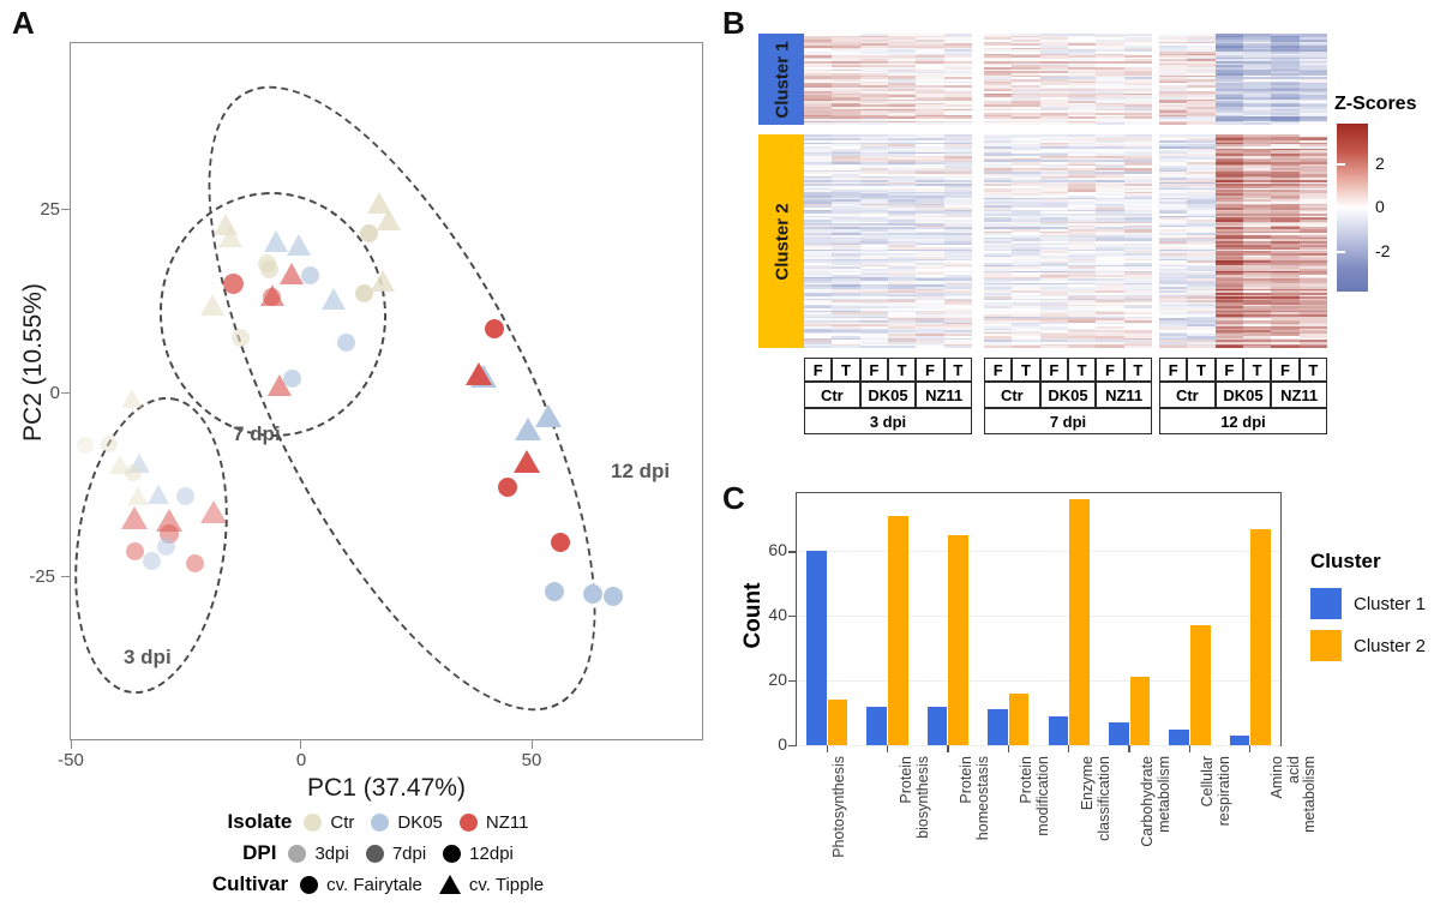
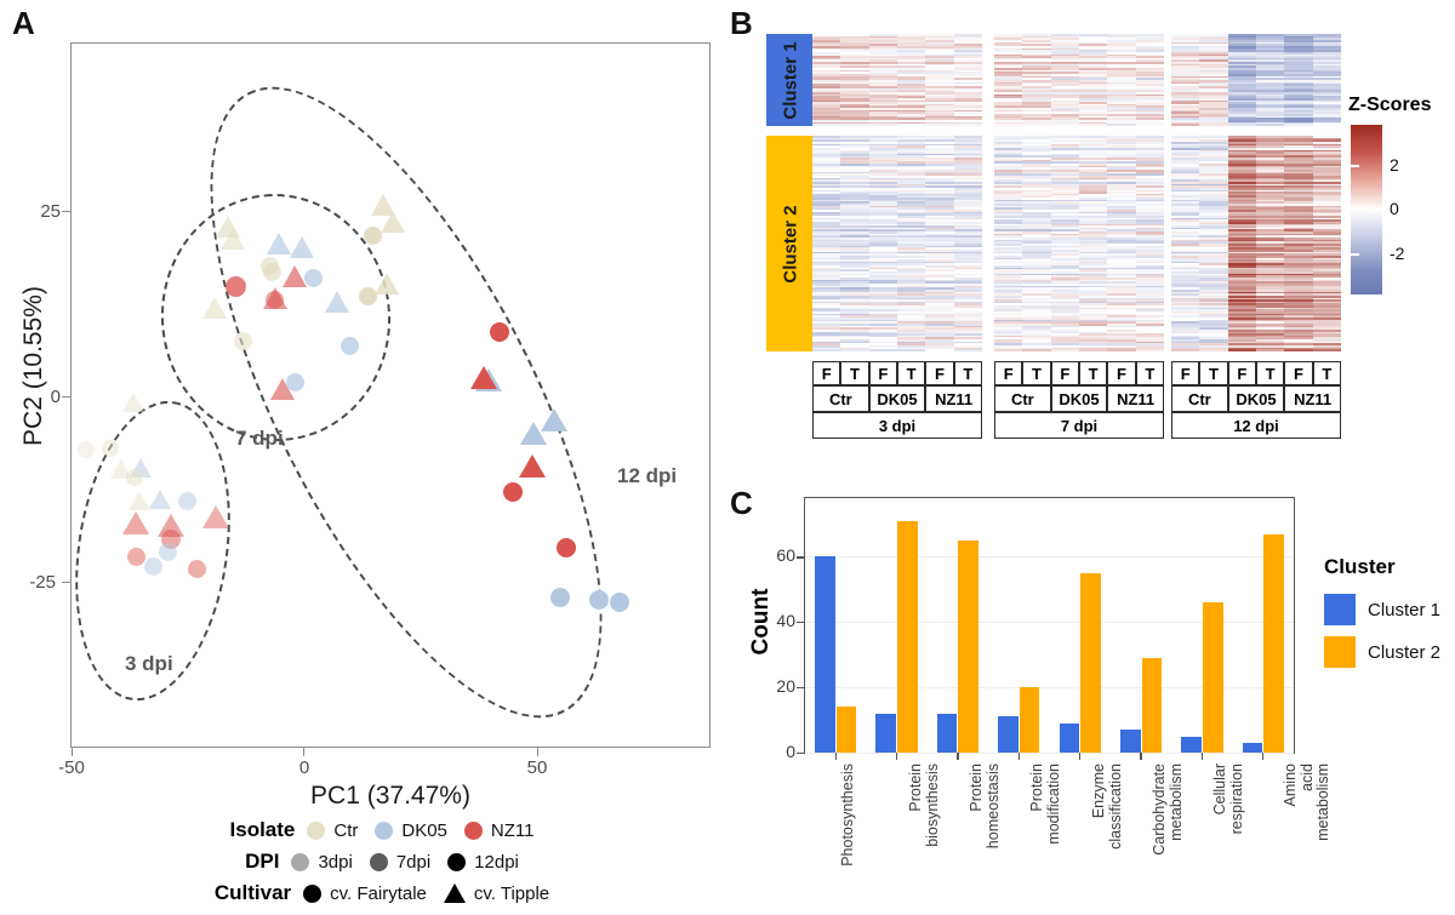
Cluster 2/Protein modification: 16 -> 20
Cluster 2/Enzyme classification: 76 -> 55
Cluster 2/Carbohydrate metabolism: 21 -> 29
Cluster 2/Cellular respiration: 37 -> 46
